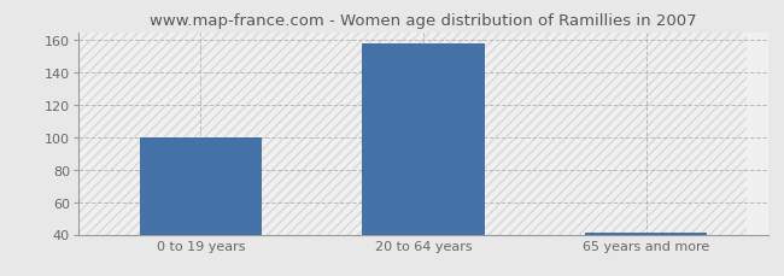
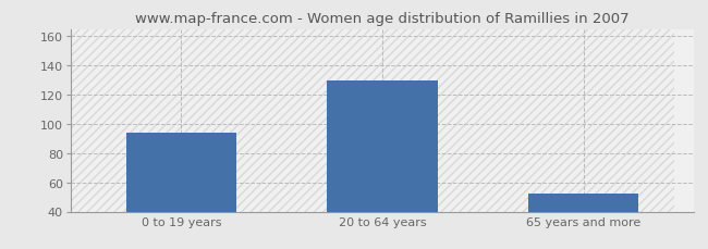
0 to 19 years: 100 -> 94
20 to 64 years: 158 -> 130
65 years and more: 41 -> 52
